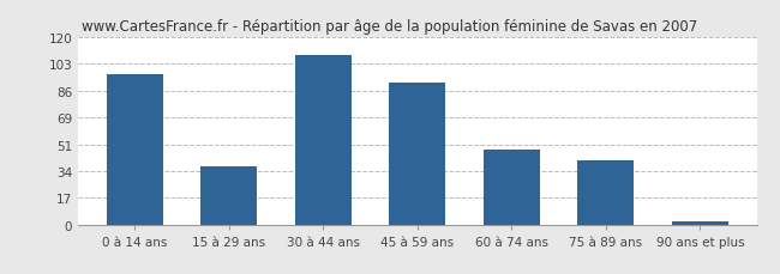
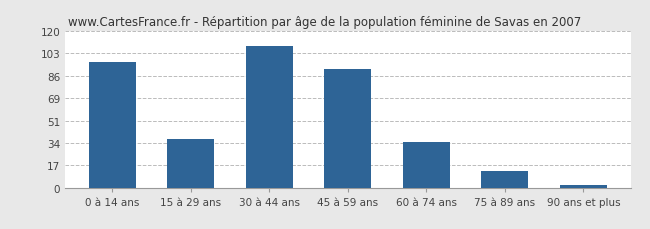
60 à 74 ans: 48 -> 35
75 à 89 ans: 41 -> 13
